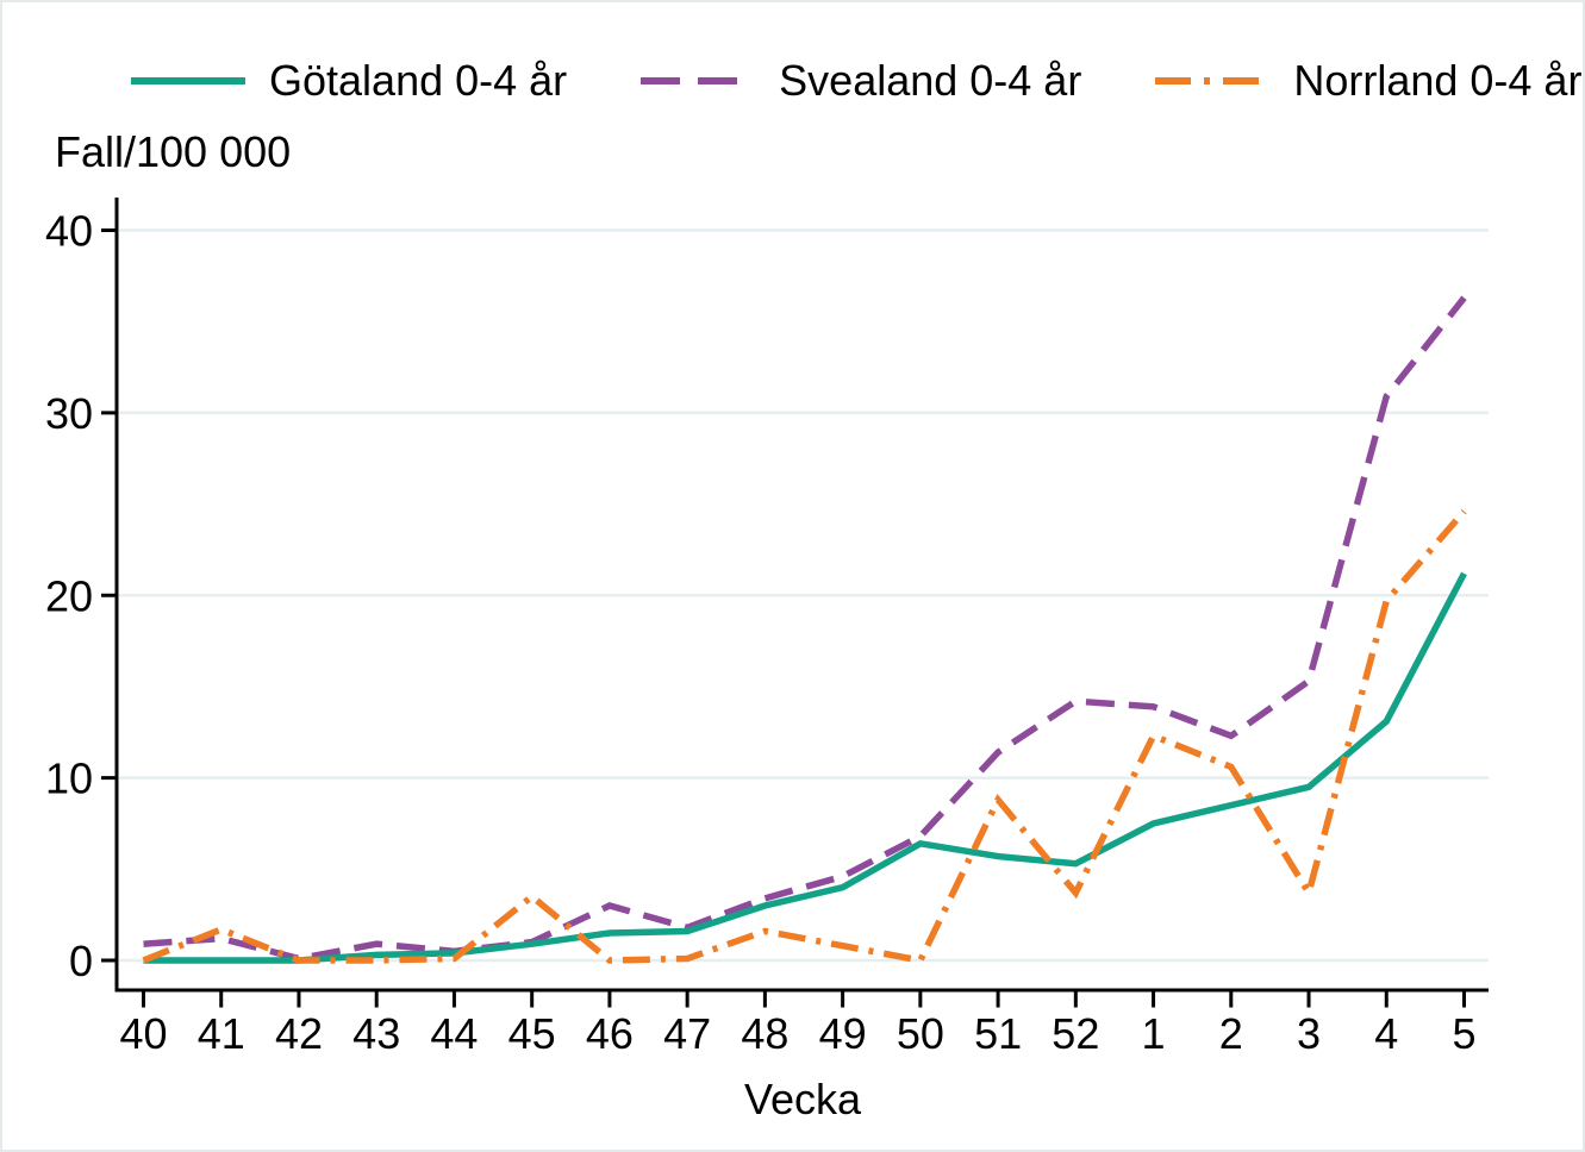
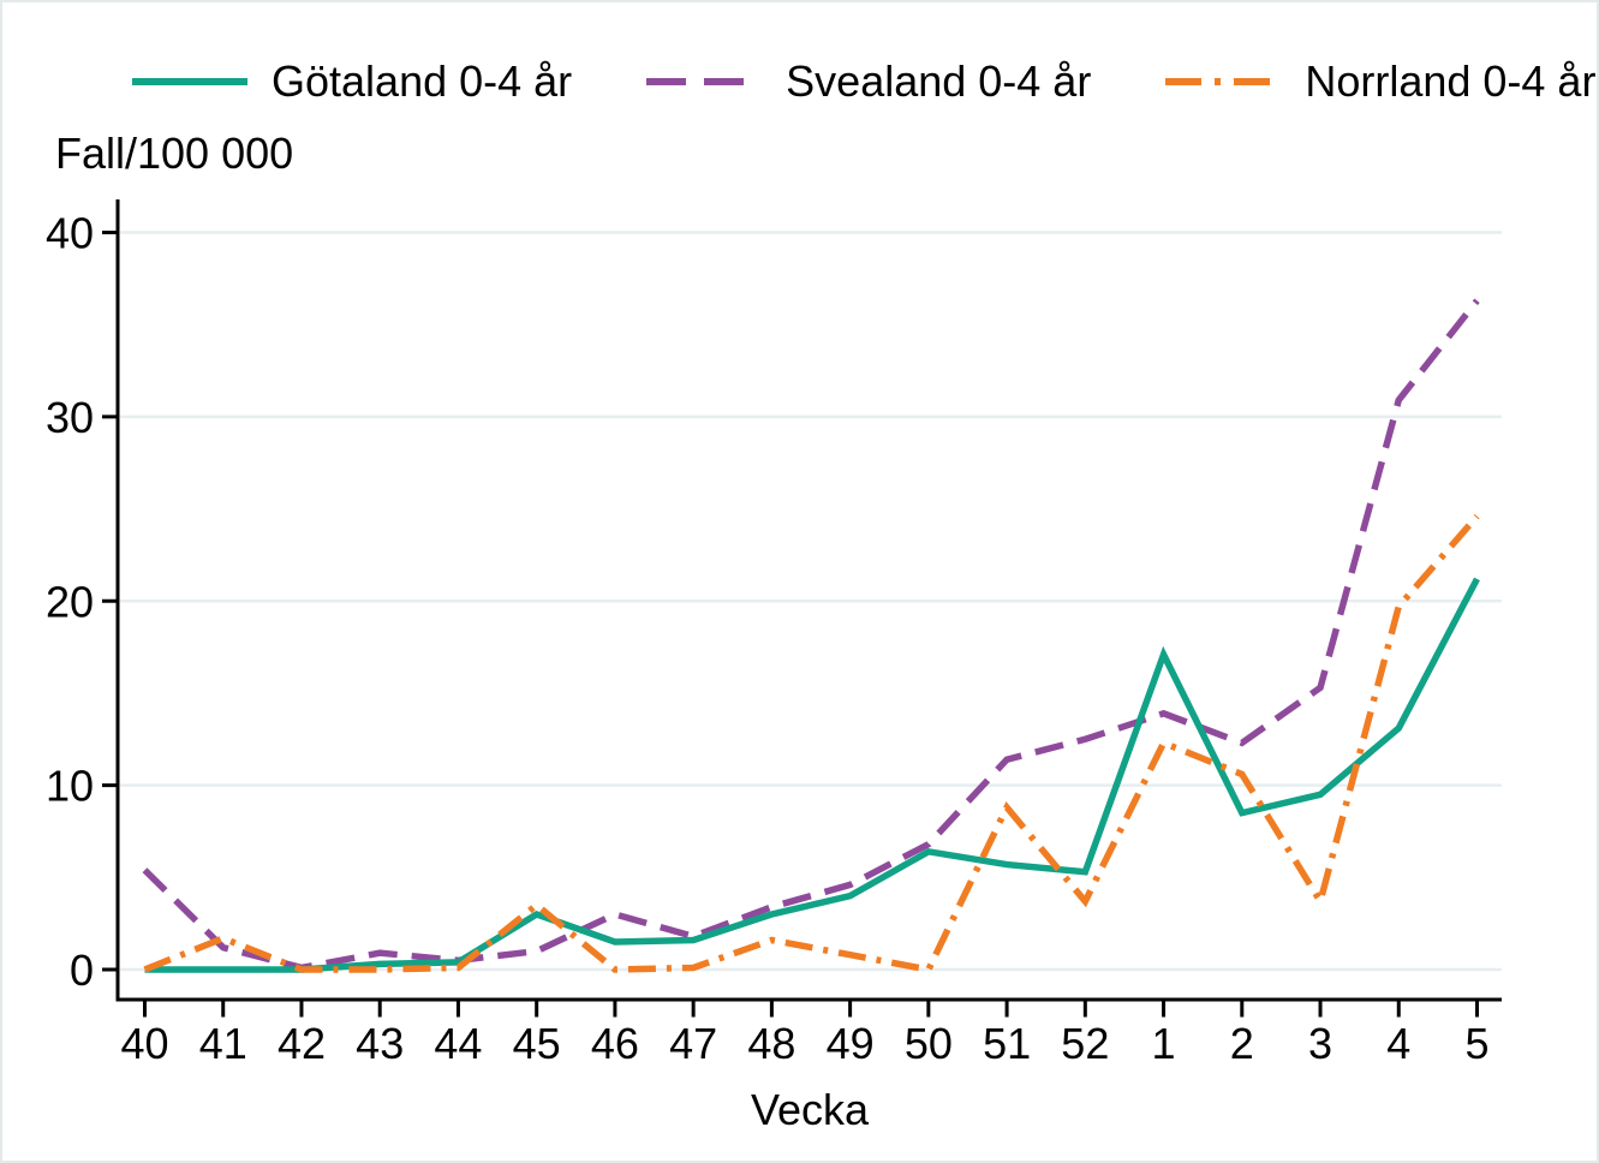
Svealand 0-4 år/40: 0.9 -> 5.4
Götaland 0-4 år/45: 0.9 -> 3.0
Svealand 0-4 år/52: 14.2 -> 12.5
Götaland 0-4 år/1: 7.5 -> 17.1
